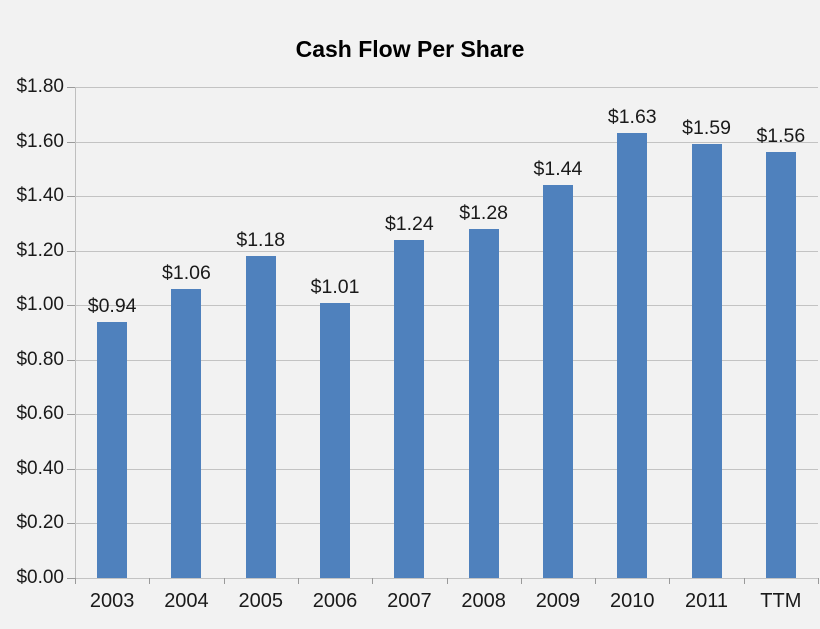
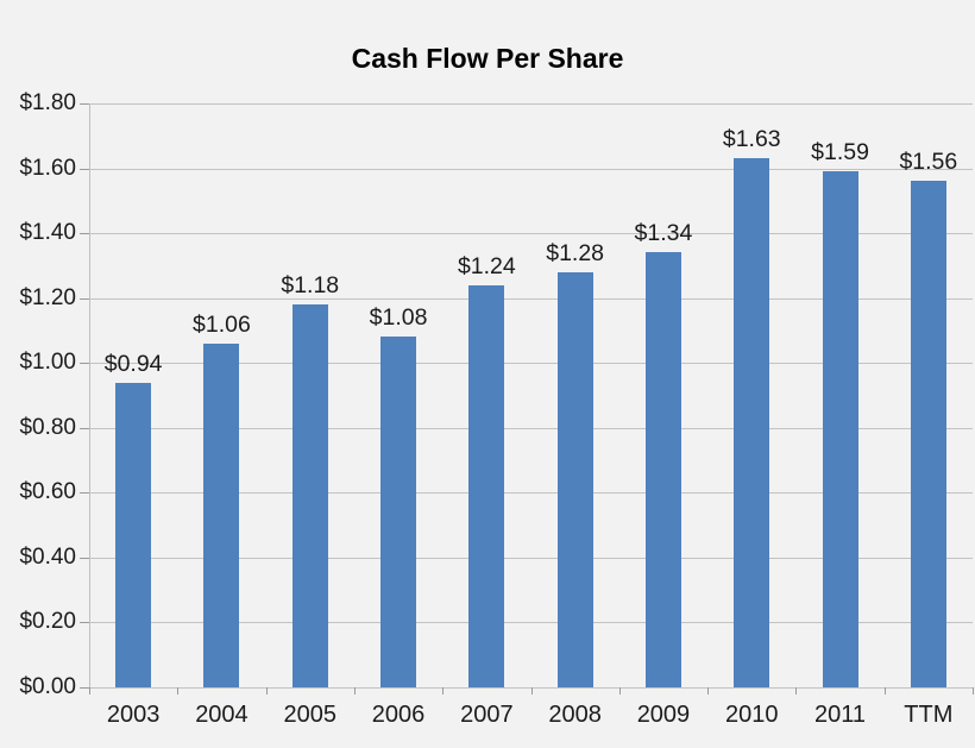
2006: $1.01 -> $1.08
2009: $1.44 -> $1.34
